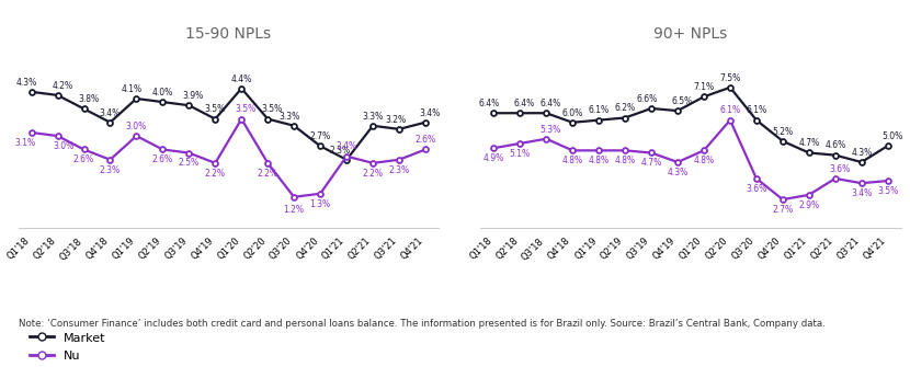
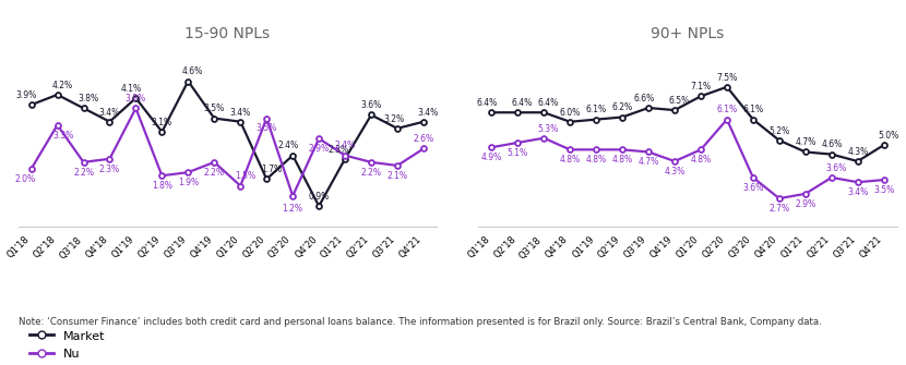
15-90 NPLs/Market/Q1'18: 4.3% -> 3.9%
15-90 NPLs/Nu/Q1'18: 3.1% -> 2.0%
15-90 NPLs/Nu/Q2'18: 3.0% -> 3.3%
15-90 NPLs/Nu/Q3'18: 2.6% -> 2.2%
15-90 NPLs/Nu/Q1'19: 3.0% -> 3.8%
15-90 NPLs/Market/Q2'19: 4.0% -> 3.1%
15-90 NPLs/Nu/Q2'19: 2.6% -> 1.8%
15-90 NPLs/Market/Q3'19: 3.9% -> 4.6%
15-90 NPLs/Nu/Q3'19: 2.5% -> 1.9%
15-90 NPLs/Market/Q1'20: 4.4% -> 3.4%
15-90 NPLs/Nu/Q1'20: 3.5% -> 1.5%
15-90 NPLs/Market/Q2'20: 3.5% -> 1.7%
15-90 NPLs/Nu/Q2'20: 2.2% -> 3.5%
15-90 NPLs/Market/Q3'20: 3.3% -> 2.4%
15-90 NPLs/Market/Q4'20: 2.7% -> 0.9%
15-90 NPLs/Nu/Q4'20: 1.3% -> 2.9%
15-90 NPLs/Market/Q2'21: 3.3% -> 3.6%
15-90 NPLs/Nu/Q3'21: 2.3% -> 2.1%
